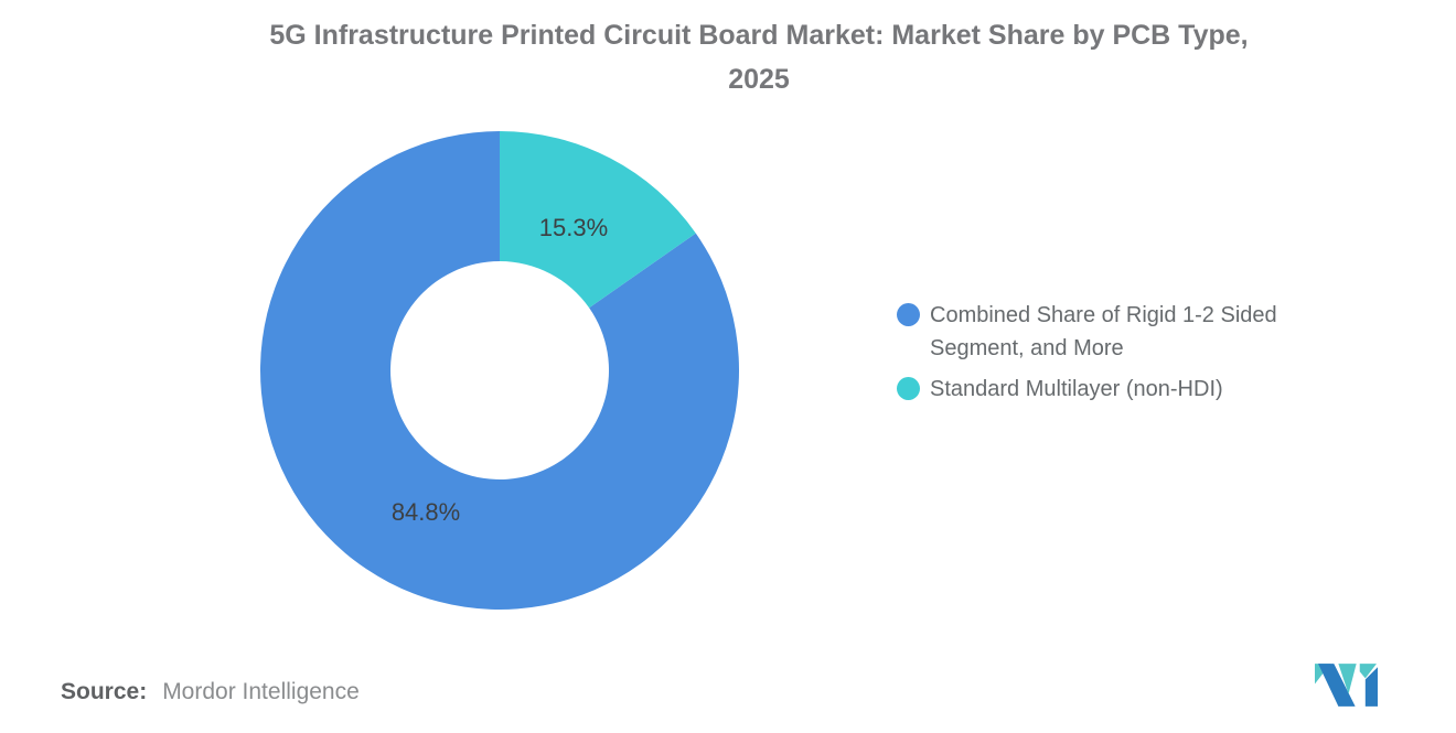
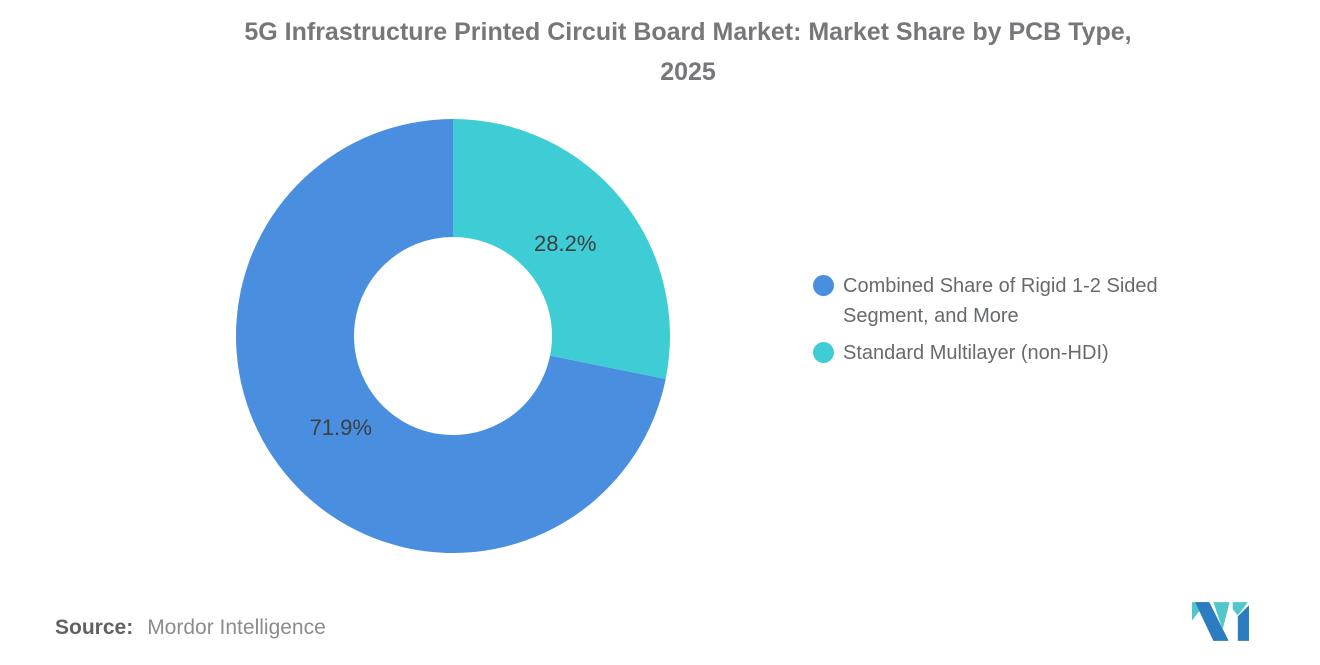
Combined Share of Rigid 1-2 Sided Segment, and More: 84.8% -> 71.9%
Standard Multilayer (non-HDI): 15.3% -> 28.2%
